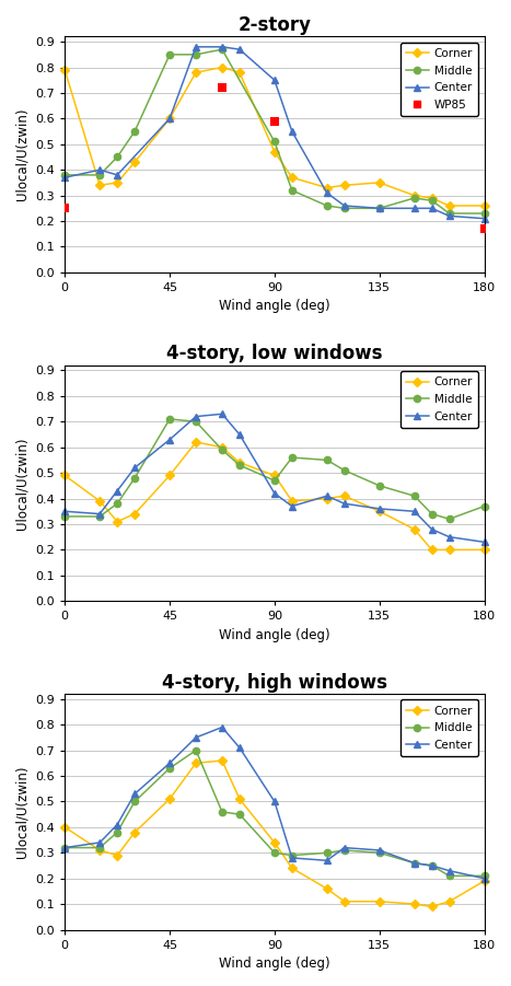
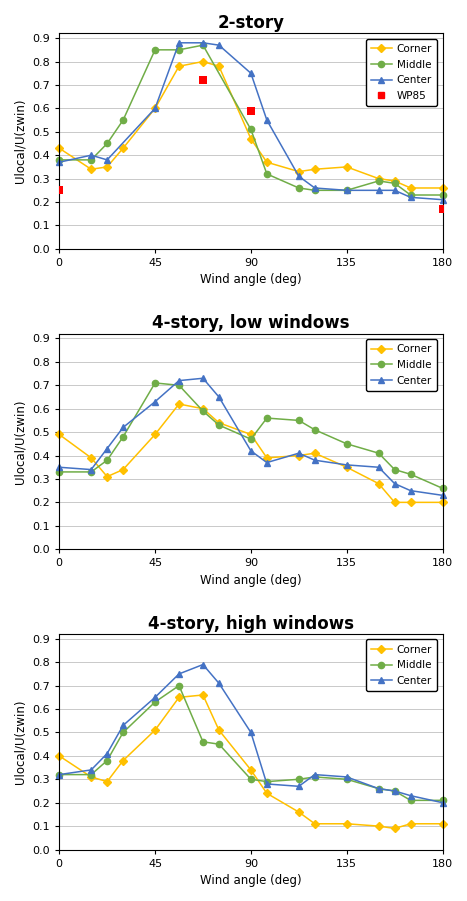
2-story/Corner/0: 0.79 -> 0.43
4-story, low windows/Middle/180: 0.37 -> 0.26
4-story, high windows/Corner/180: 0.19 -> 0.11
